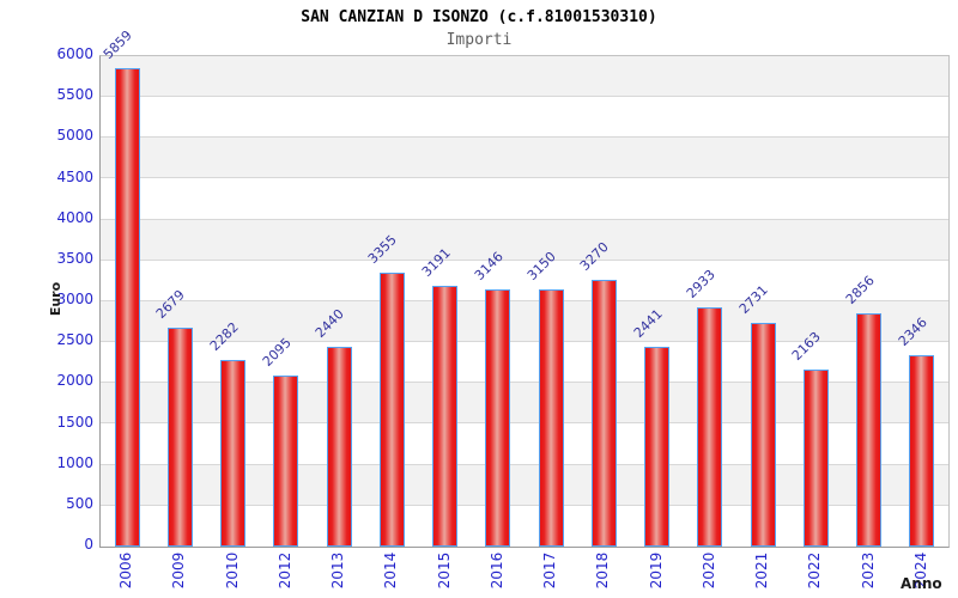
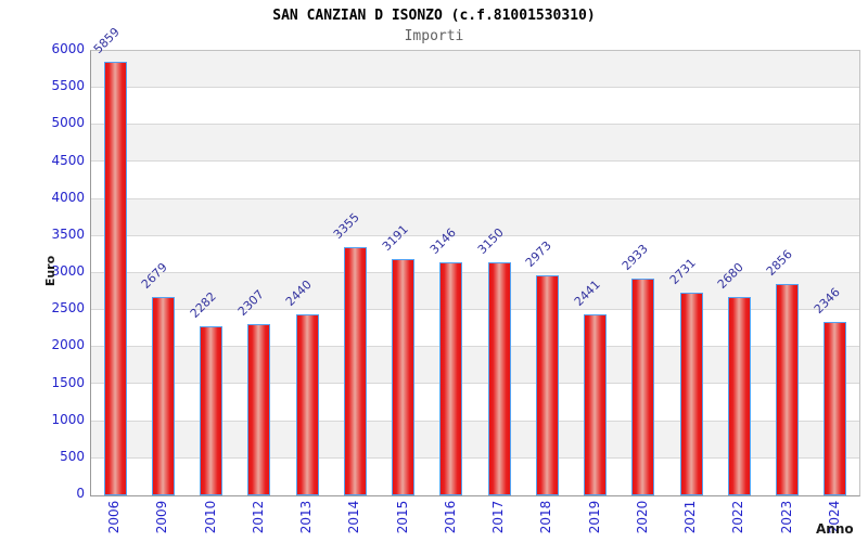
2012: 2095 -> 2307
2018: 3270 -> 2973
2022: 2163 -> 2680
